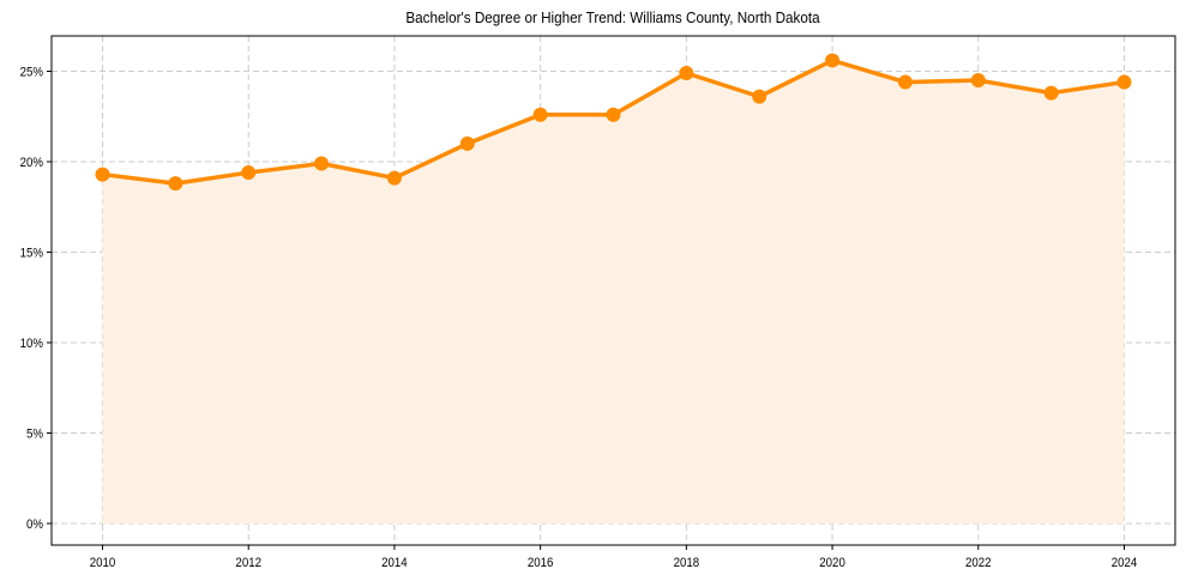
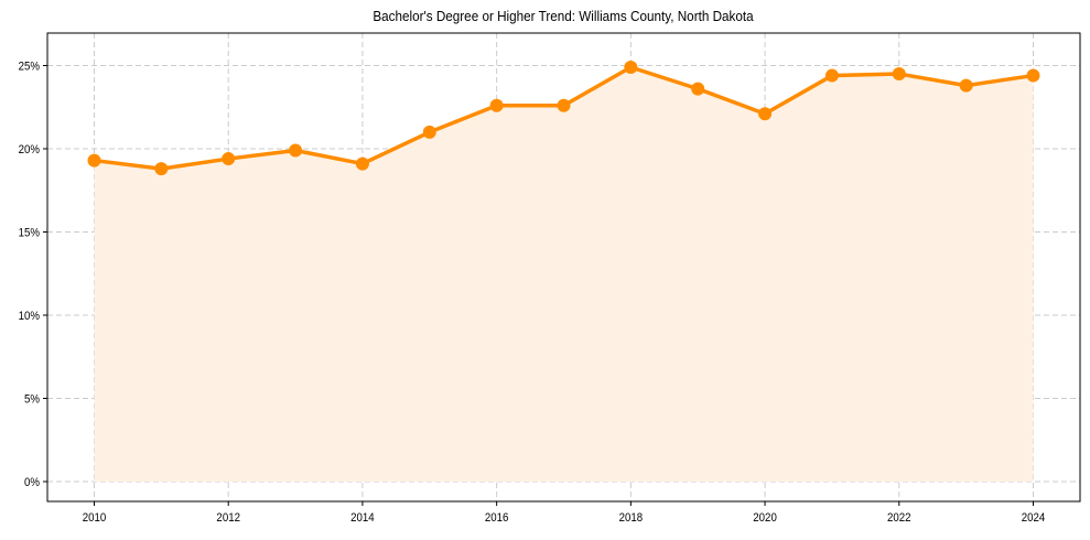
2020: 25.6% -> 22.1%
